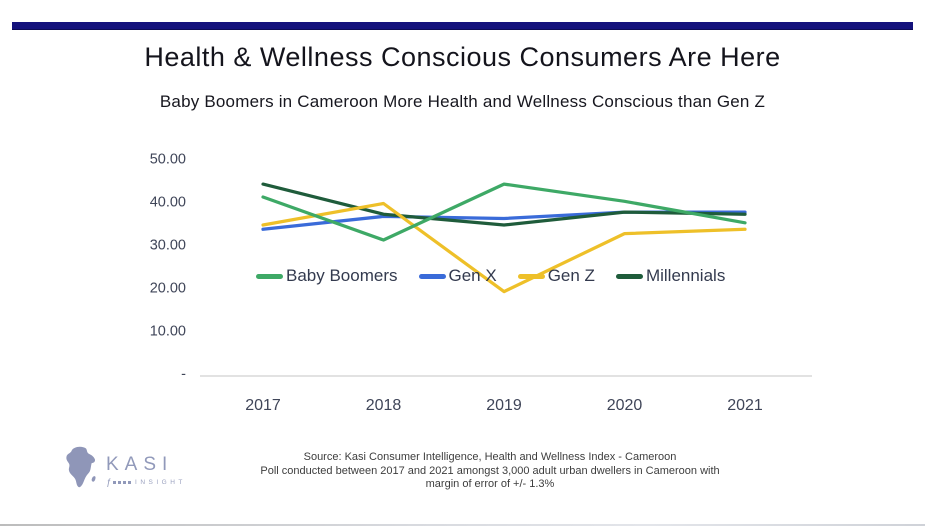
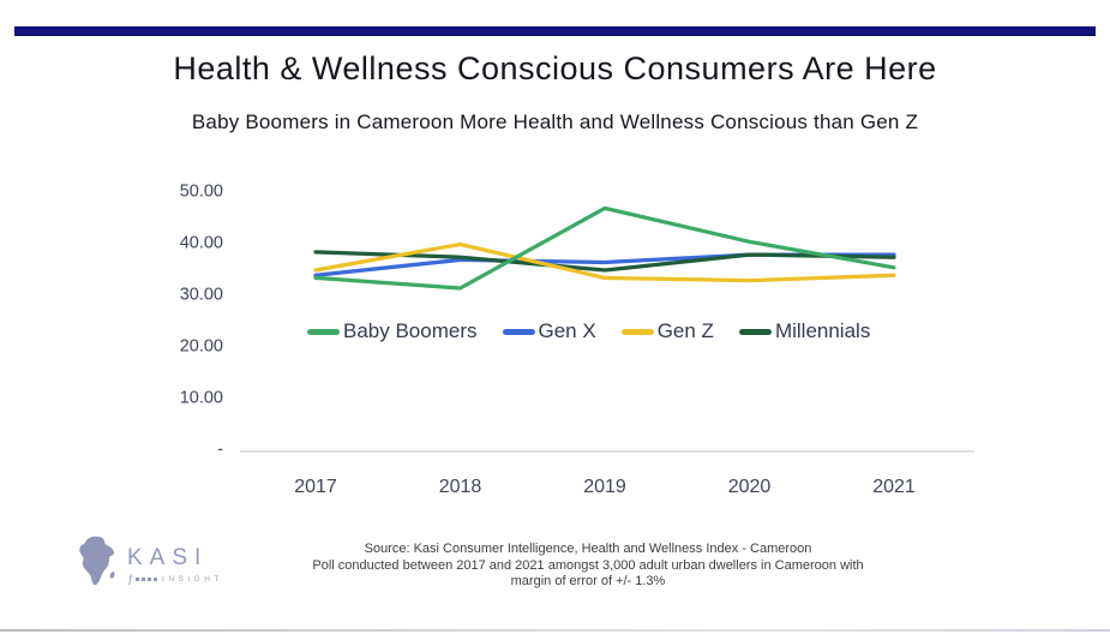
Baby Boomers/2017: 41 -> 33
Millennials/2017: 44 -> 38
Baby Boomers/2019: 44 -> 46
Gen Z/2019: 19 -> 33
